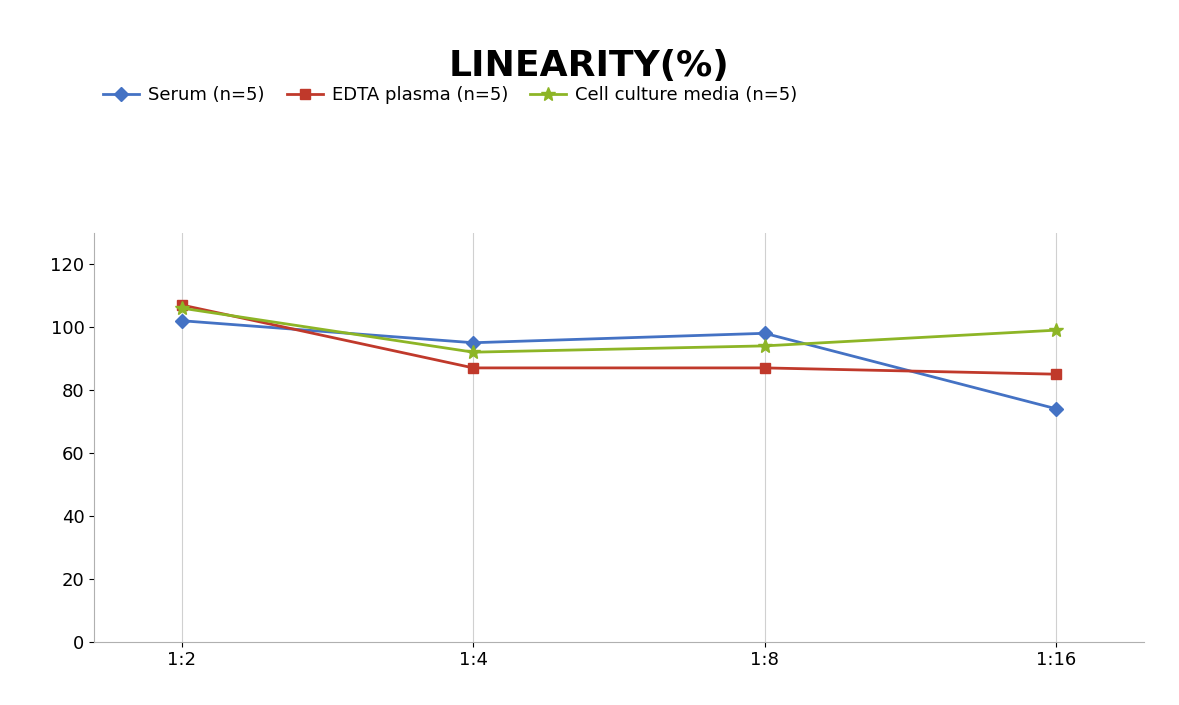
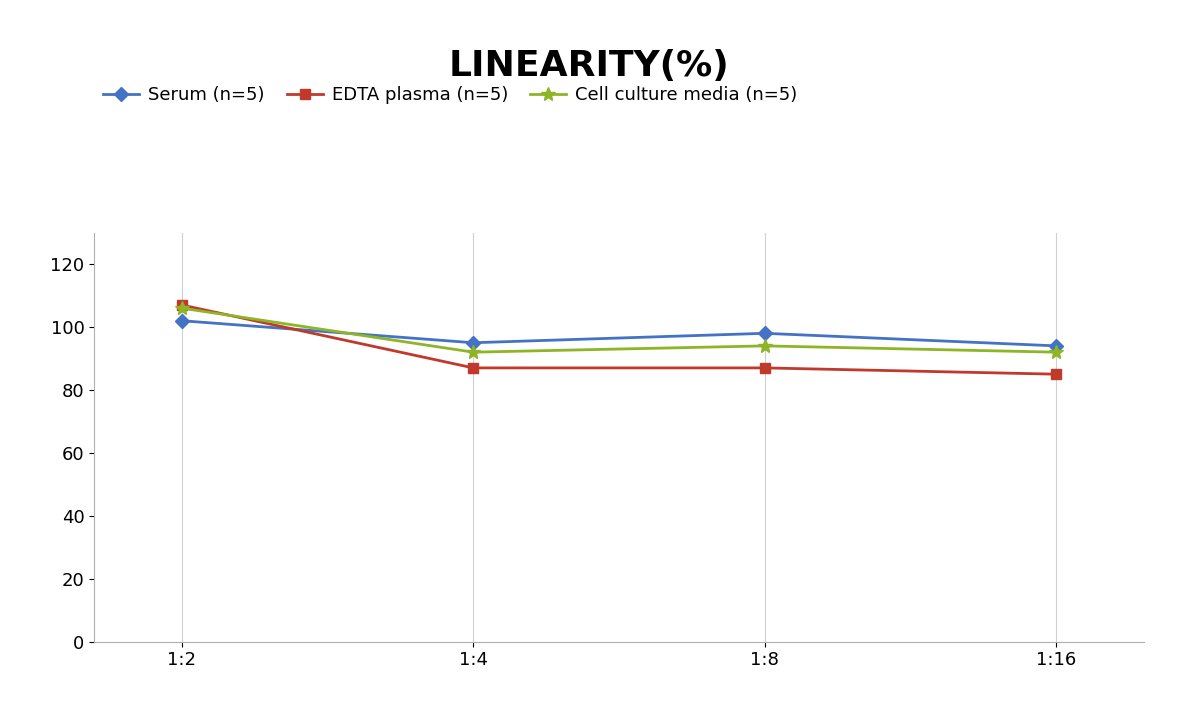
Serum (n=5)/1:16: 74 -> 94
Cell culture media (n=5)/1:16: 99 -> 92
